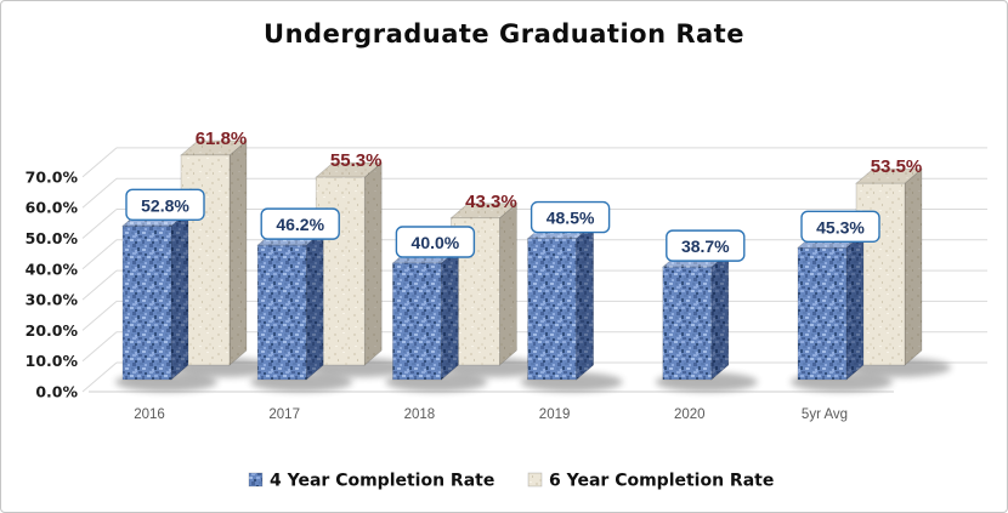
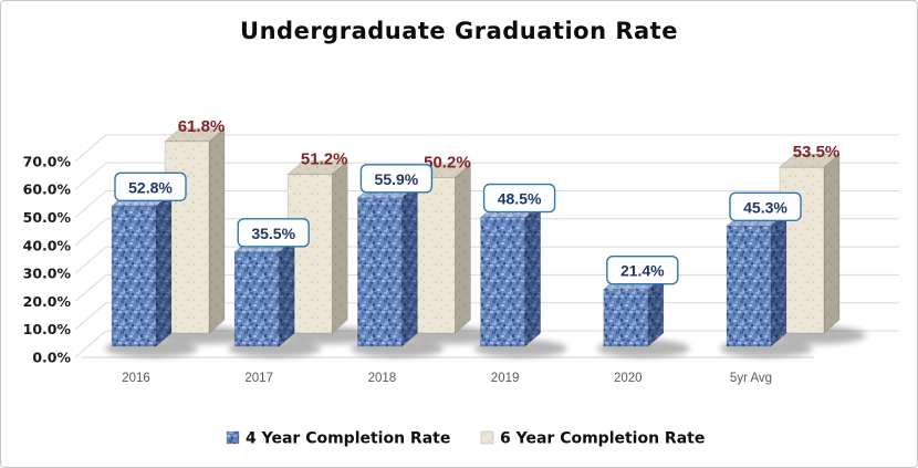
4 Year Completion Rate/2017: 46.2% -> 35.5%
6 Year Completion Rate/2017: 55.3% -> 51.2%
4 Year Completion Rate/2018: 40.0% -> 55.9%
6 Year Completion Rate/2018: 43.3% -> 50.2%
4 Year Completion Rate/2020: 38.7% -> 21.4%
